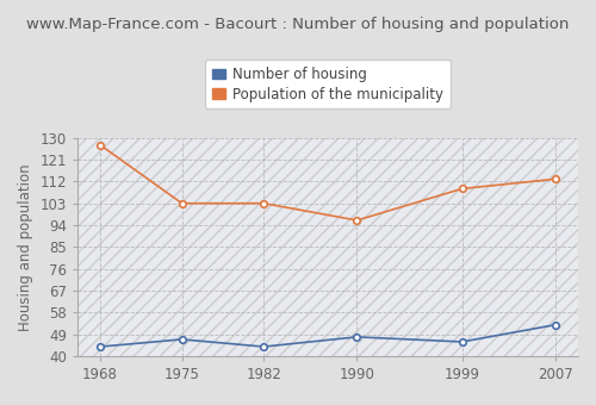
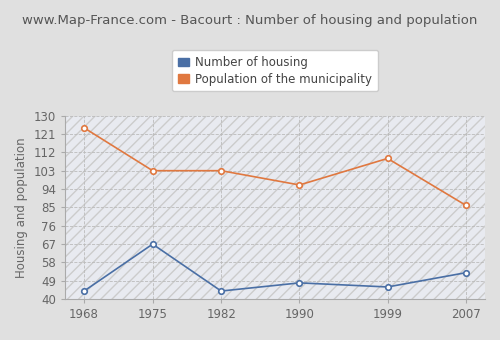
Population of the municipality/1968: 127 -> 124
Number of housing/1975: 47 -> 67
Population of the municipality/2007: 113 -> 86
